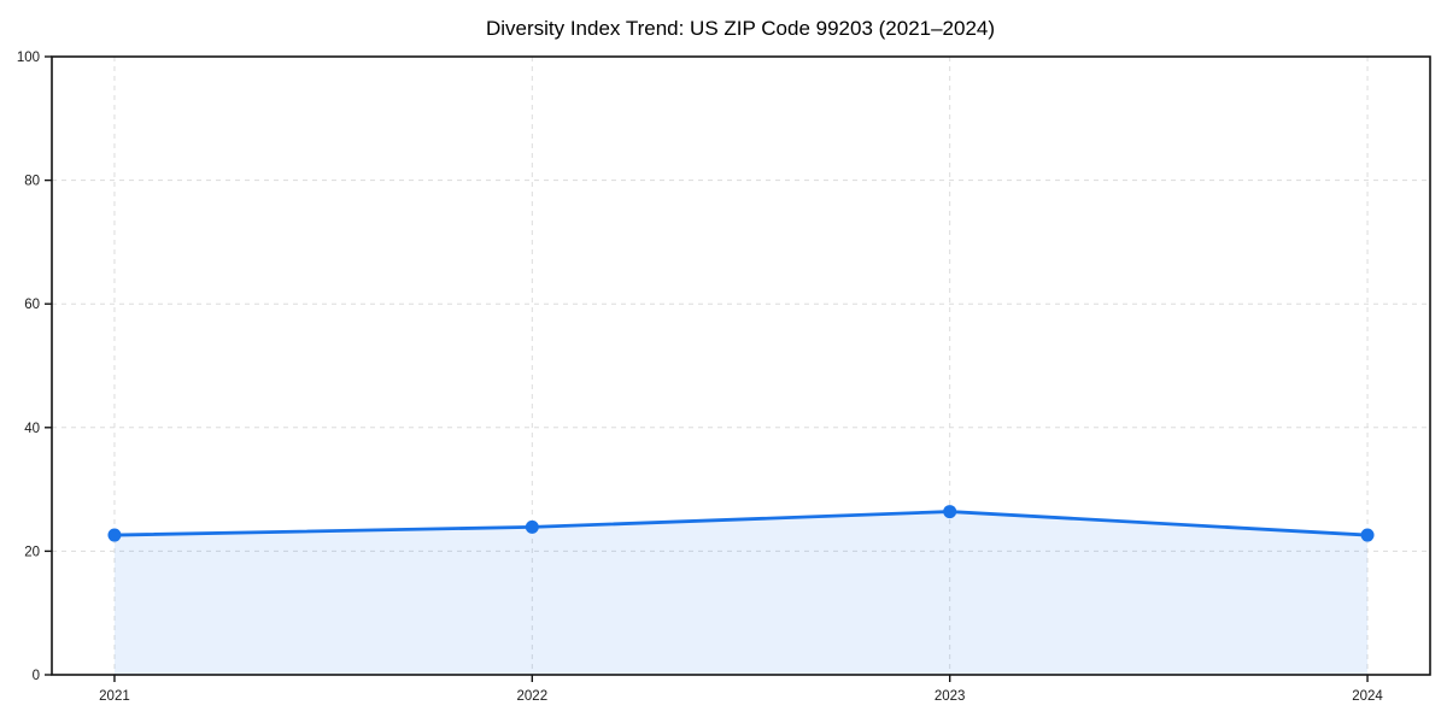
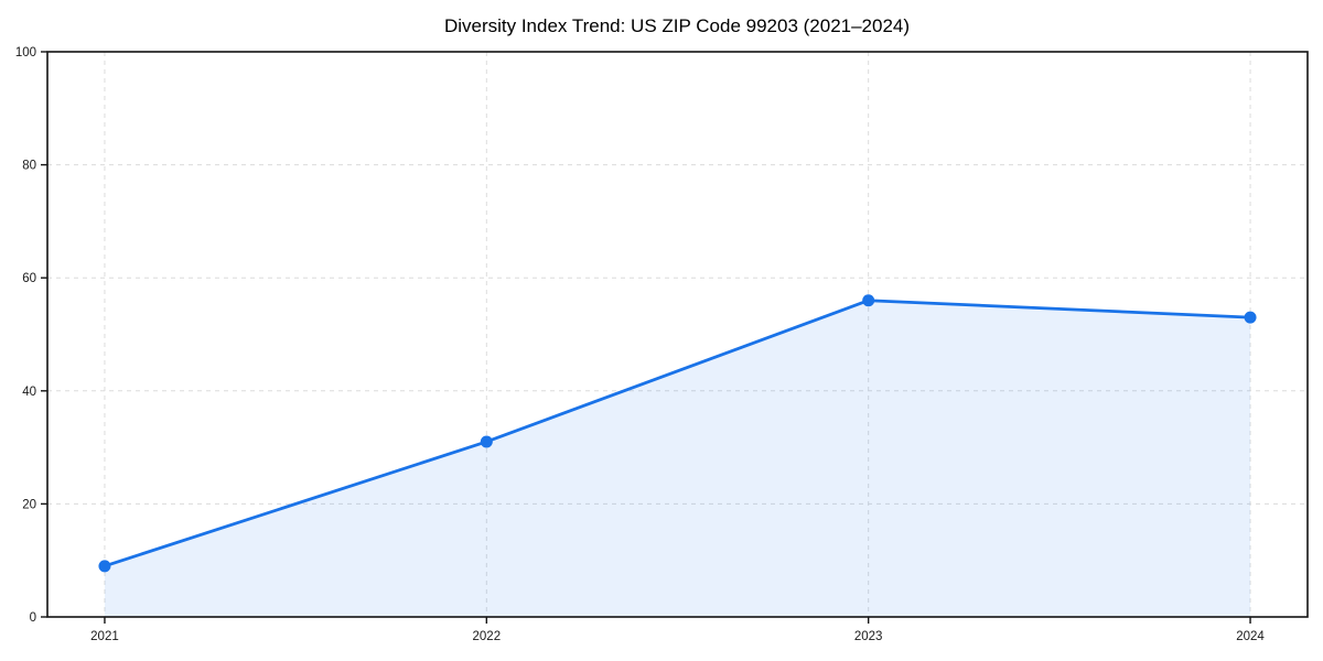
2021: 23 -> 9
2022: 24 -> 31
2023: 26 -> 56
2024: 23 -> 53
